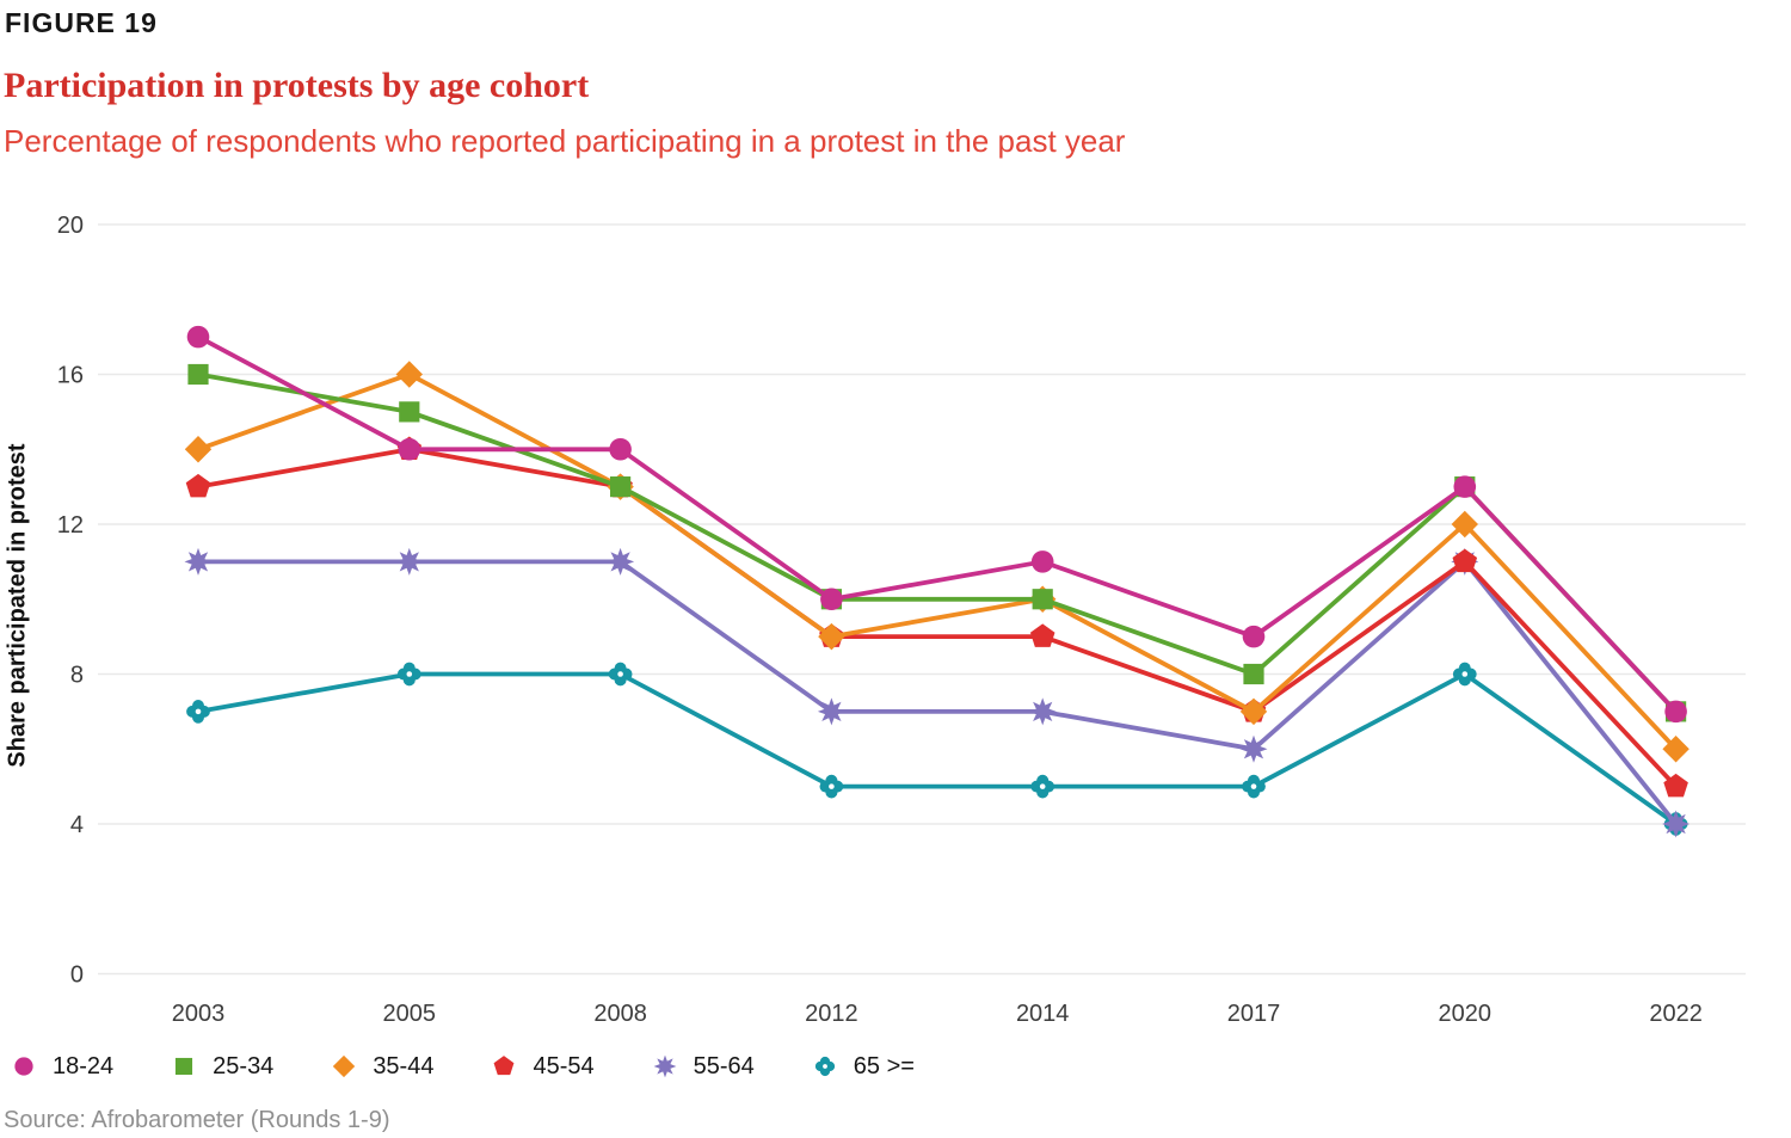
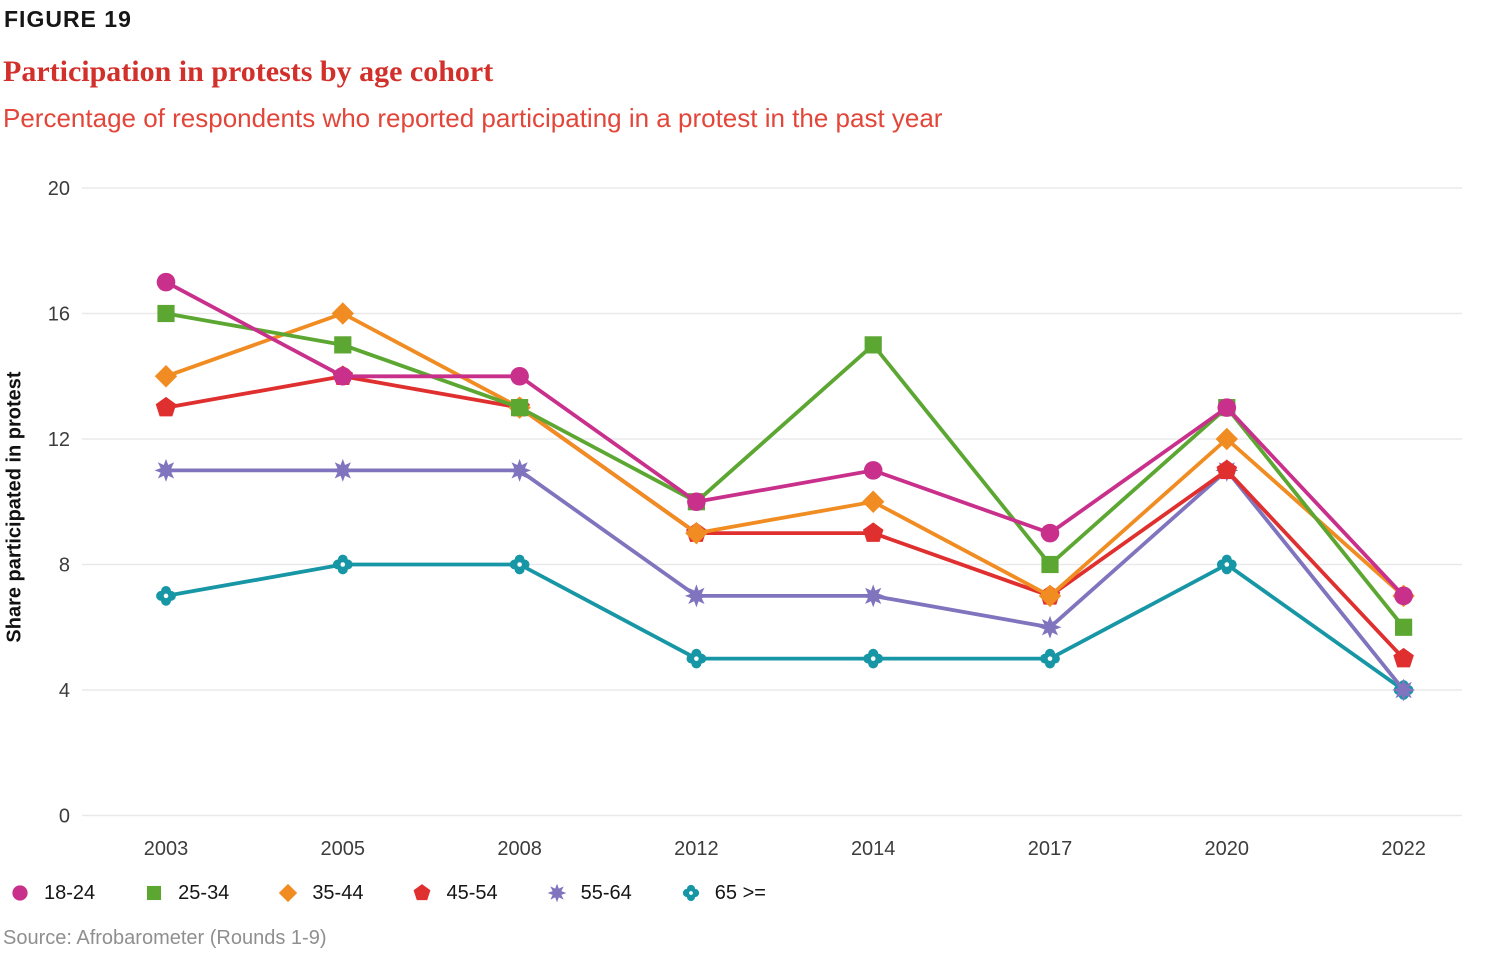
25-34/2014: 10 -> 15
25-34/2022: 7 -> 6
35-44/2022: 6 -> 7
